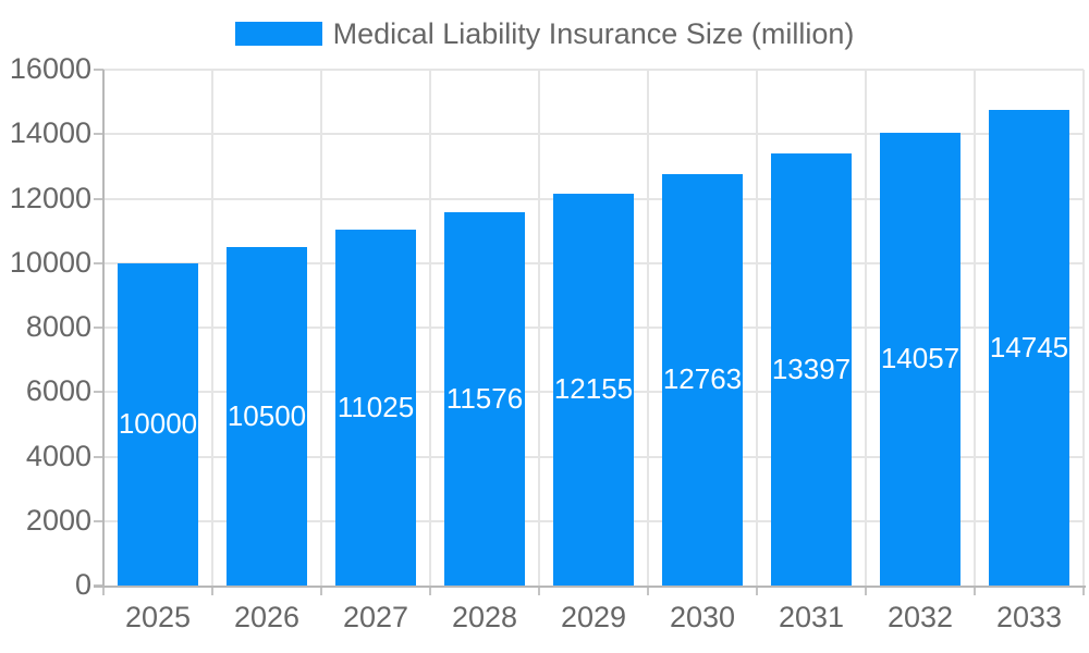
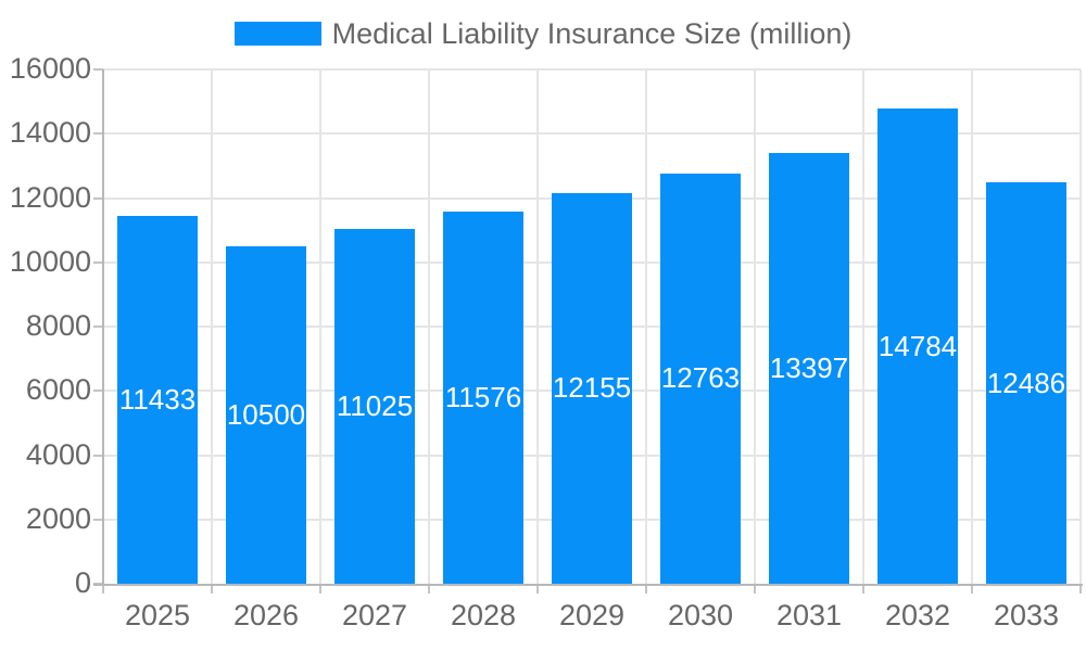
2025: 10000 -> 11433
2032: 14057 -> 14784
2033: 14745 -> 12486
